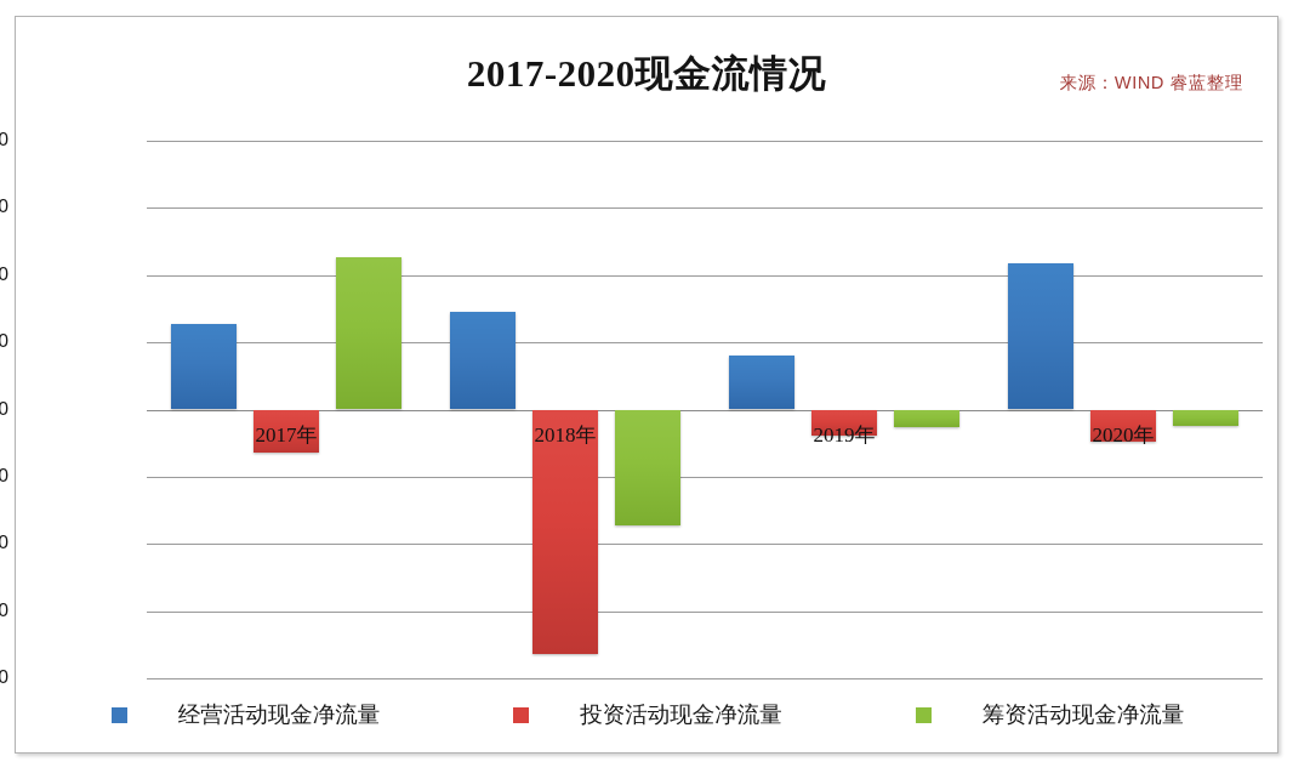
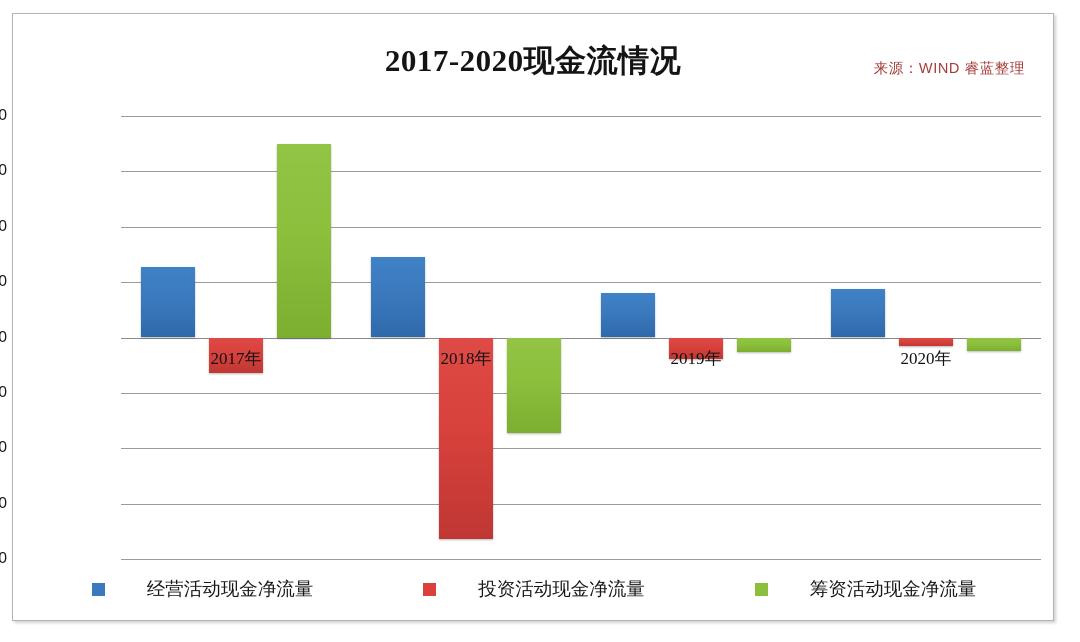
筹资活动现金净流量/2017年: 11.3 -> 17.5
经营活动现金净流量/2020年: 10.9 -> 4.4
投资活动现金净流量/2020年: -2.4 -> -0.8
